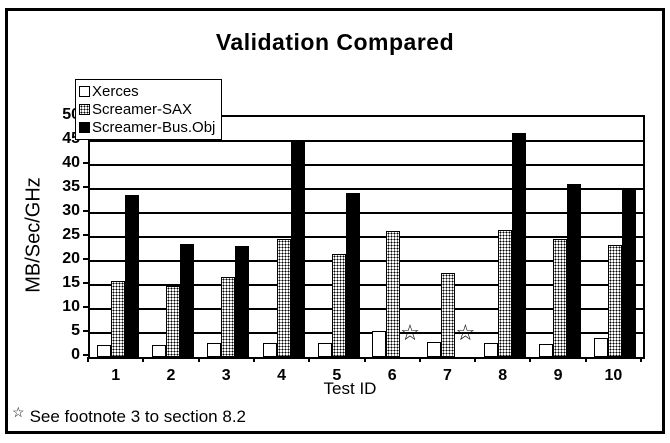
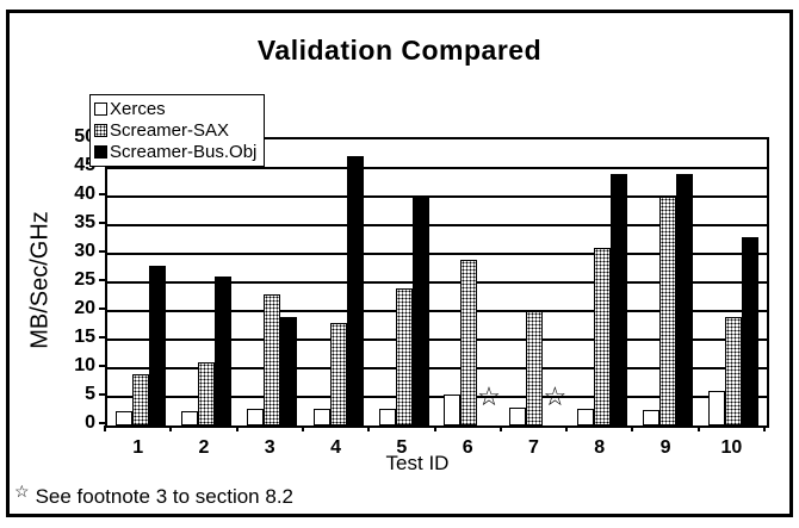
Screamer-SAX/1: 16 -> 9
Screamer-Bus.Obj/1: 34 -> 28
Screamer-SAX/2: 15 -> 11
Screamer-Bus.Obj/2: 24 -> 26
Screamer-SAX/3: 17 -> 23
Screamer-Bus.Obj/3: 23 -> 19
Screamer-SAX/4: 25 -> 18
Screamer-Bus.Obj/4: 45 -> 47
Screamer-SAX/5: 21 -> 24
Screamer-Bus.Obj/5: 34 -> 40
Screamer-SAX/6: 26 -> 29
Screamer-SAX/7: 18 -> 20
Screamer-SAX/8: 26 -> 31
Screamer-Bus.Obj/8: 47 -> 44
Screamer-SAX/9: 24 -> 40
Screamer-Bus.Obj/9: 36 -> 44
Xerces/10: 4 -> 6
Screamer-SAX/10: 23 -> 19
Screamer-Bus.Obj/10: 35 -> 33
